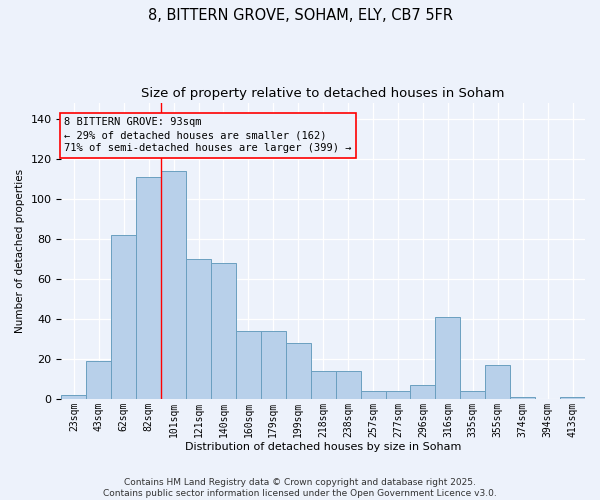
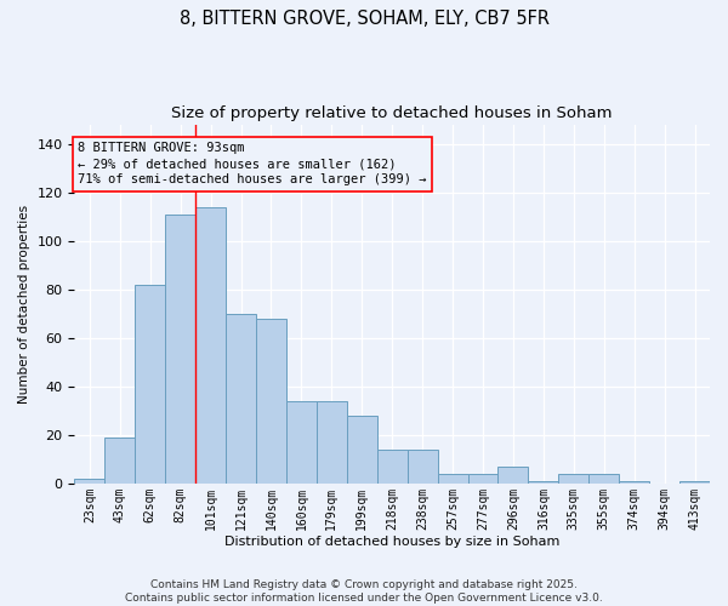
316sqm: 41 -> 1
355sqm: 17 -> 4
